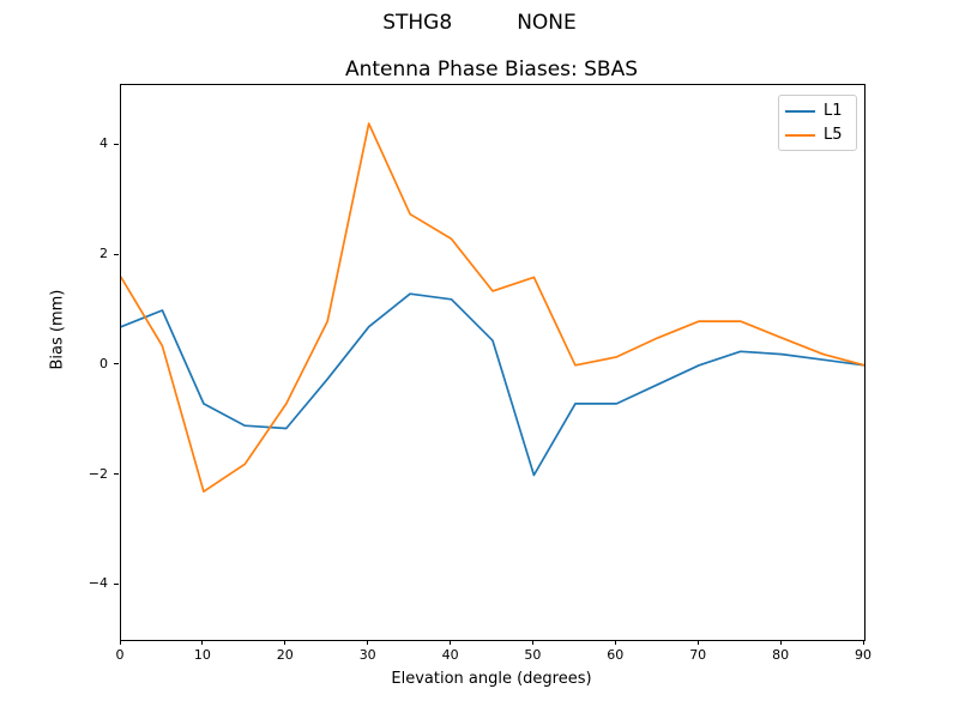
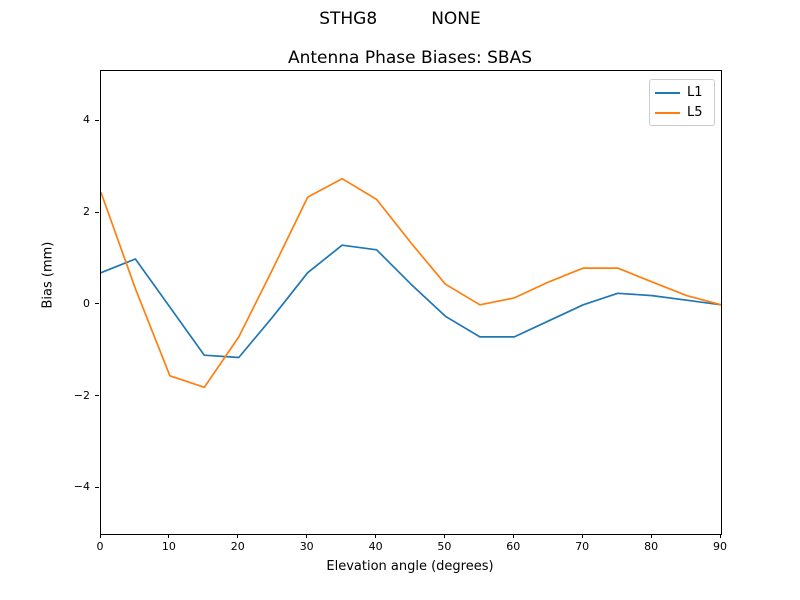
L5/0: 1.6 -> 2.5
L1/10: -0.7 -> -0.1
L5/10: -2.3 -> -1.6
L5/30: 4.4 -> 2.4
L1/50: -2.0 -> -0.2
L5/50: 1.6 -> 0.5
